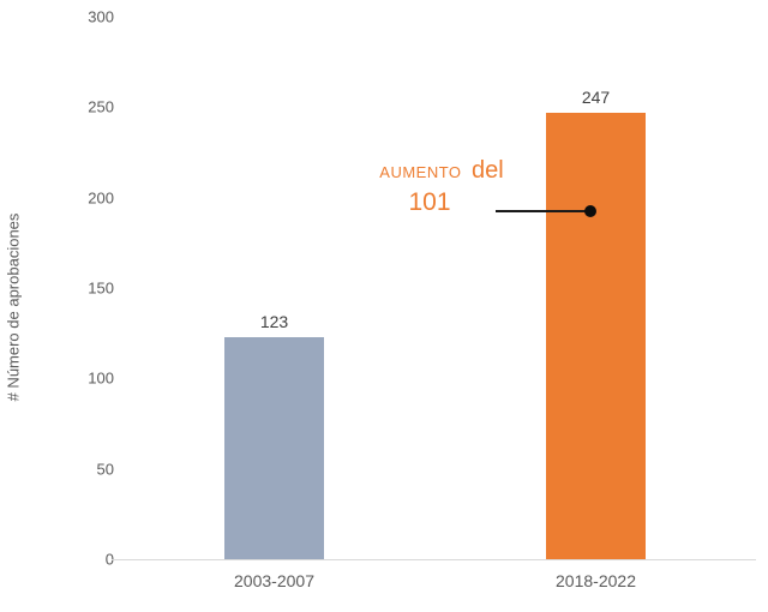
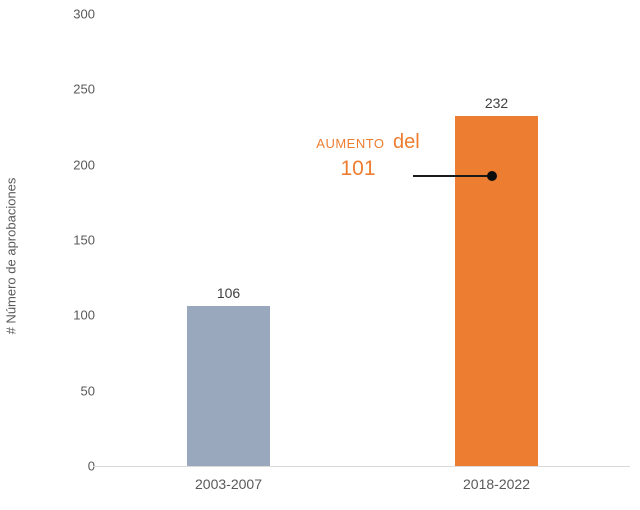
2003-2007: 123 -> 106
2018-2022: 247 -> 232
